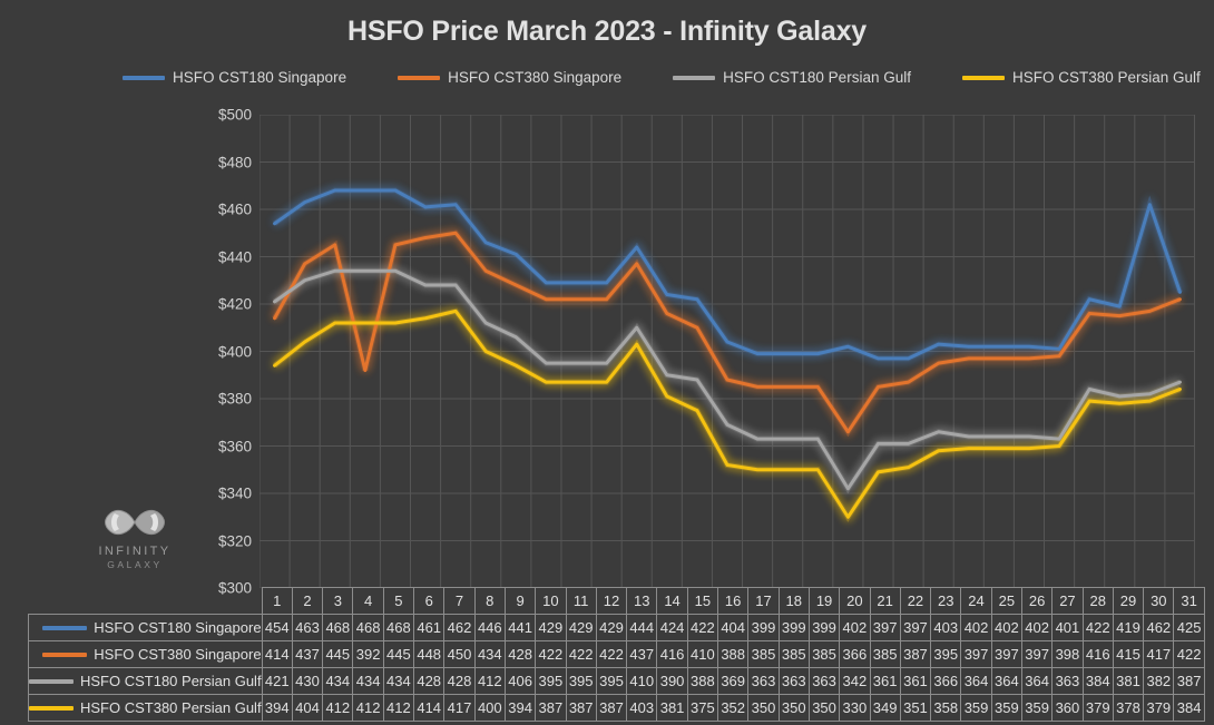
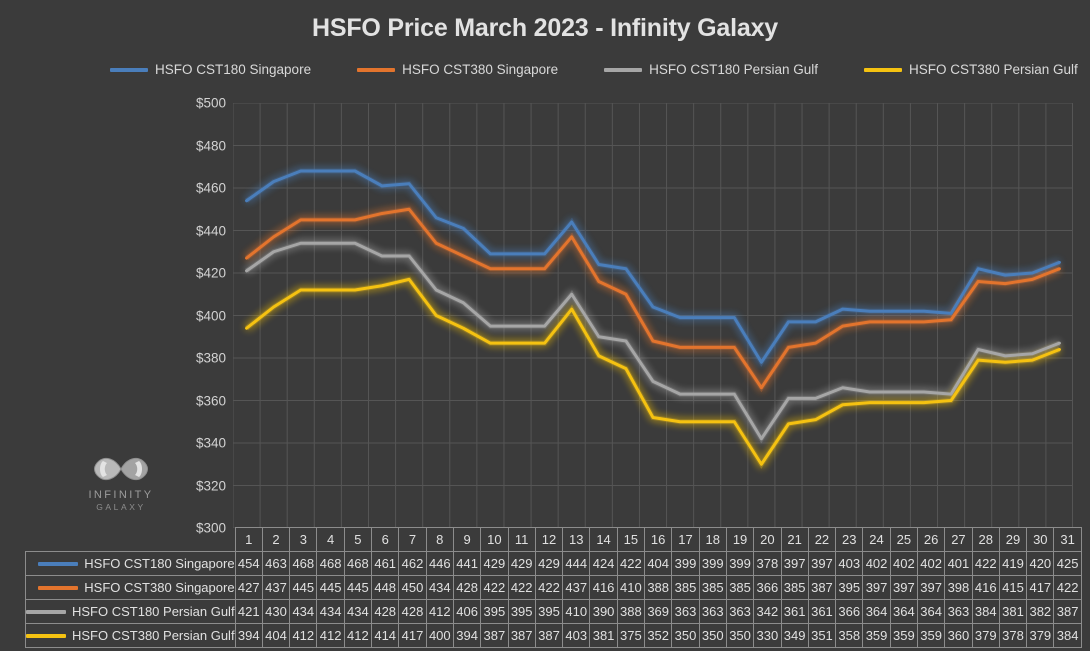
HSFO CST380 Singapore/1: 414 -> 427
HSFO CST380 Singapore/4: 392 -> 445
HSFO CST180 Singapore/20: 402 -> 378
HSFO CST180 Singapore/30: 462 -> 420
